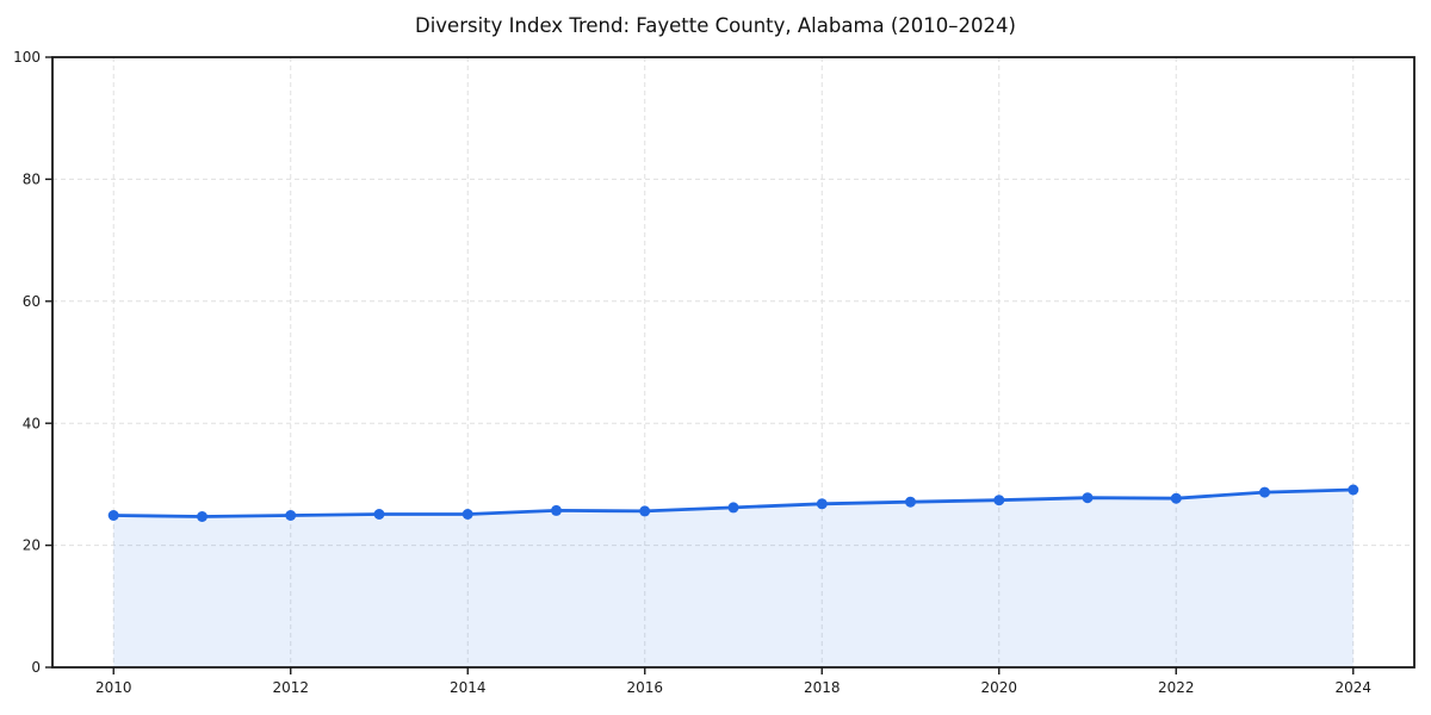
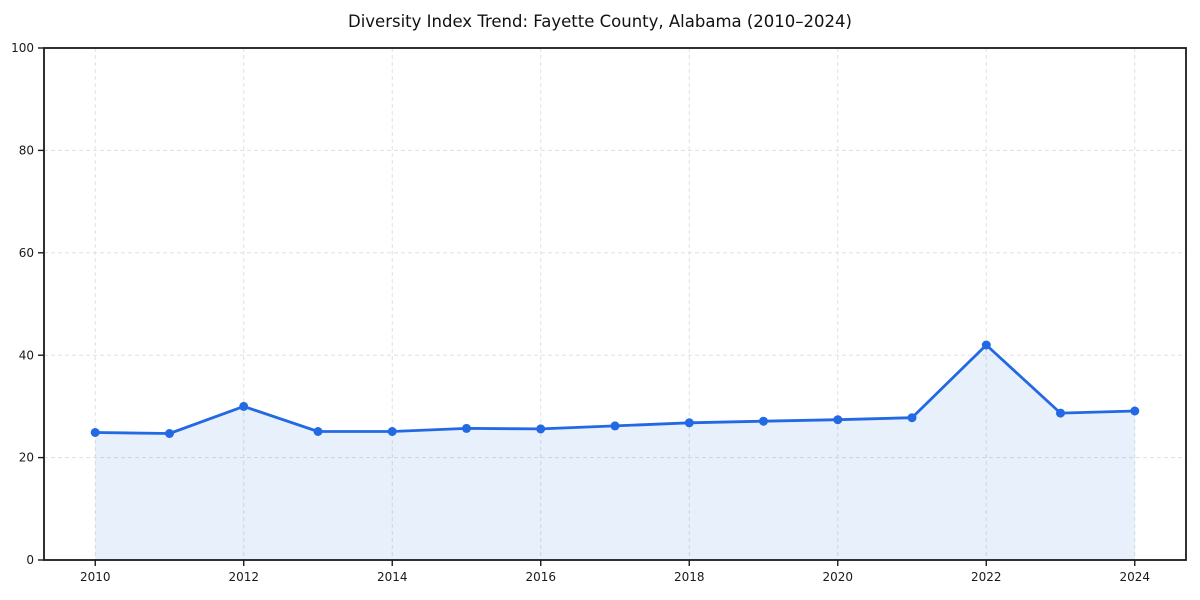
2012: 25 -> 30
2022: 28 -> 42
